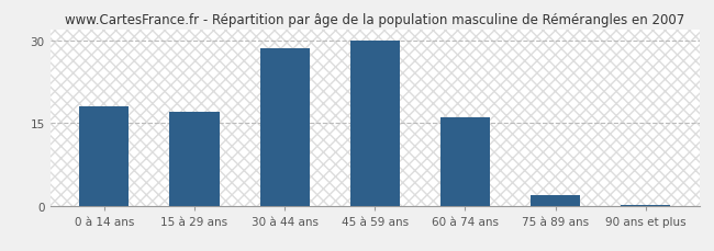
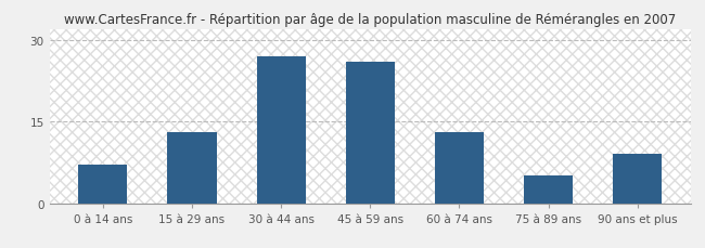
0 à 14 ans: 18.0 -> 7.0
15 à 29 ans: 17.0 -> 13.0
30 à 44 ans: 28.5 -> 27.0
45 à 59 ans: 30.0 -> 26.0
60 à 74 ans: 16.0 -> 13.0
75 à 89 ans: 2.0 -> 5.0
90 ans et plus: 0.2 -> 9.0
